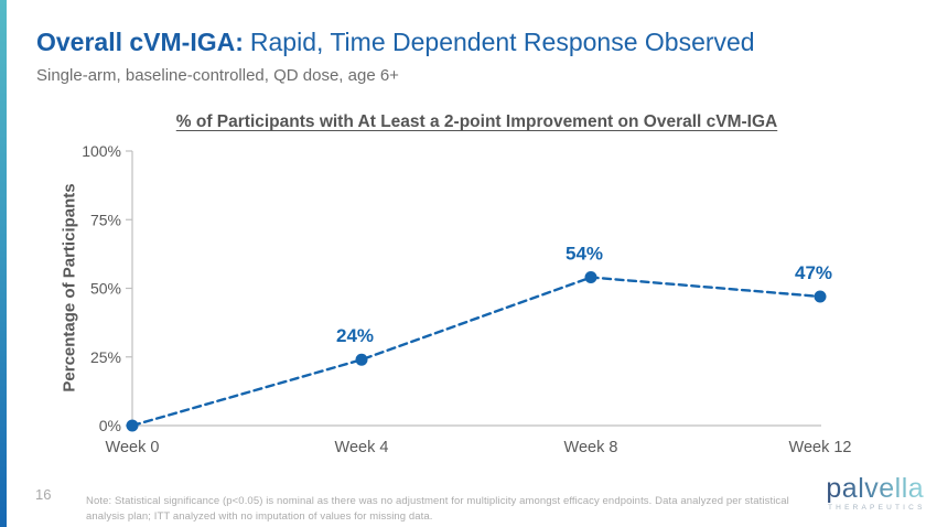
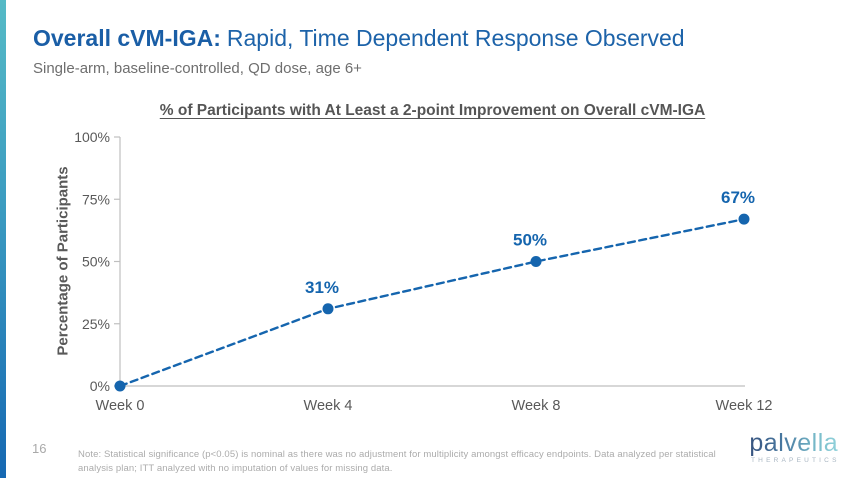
Week 4: 24% -> 31%
Week 8: 54% -> 50%
Week 12: 47% -> 67%
